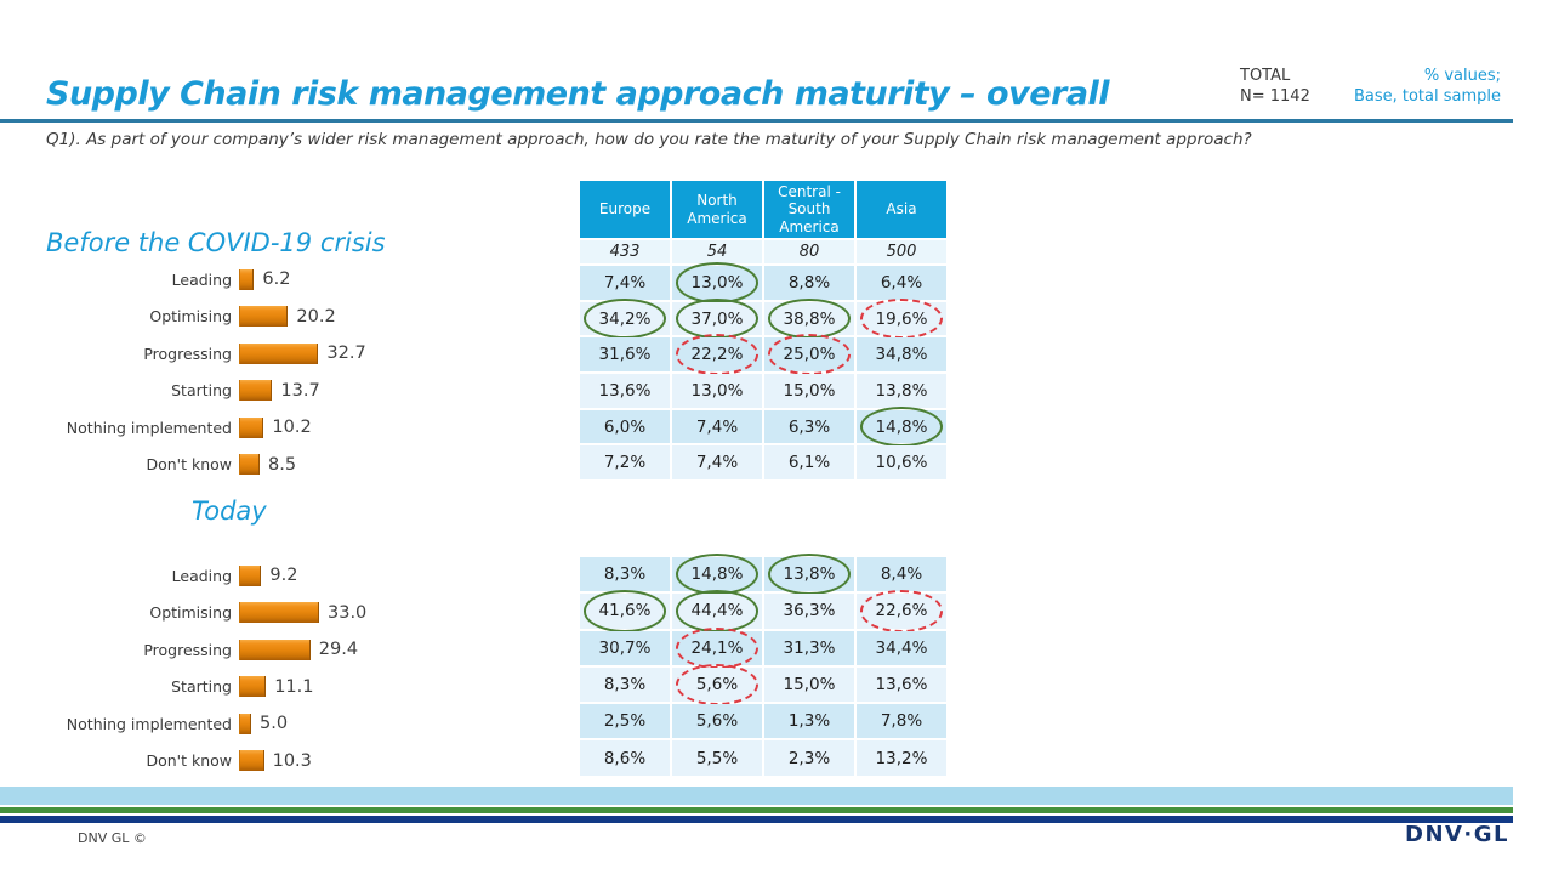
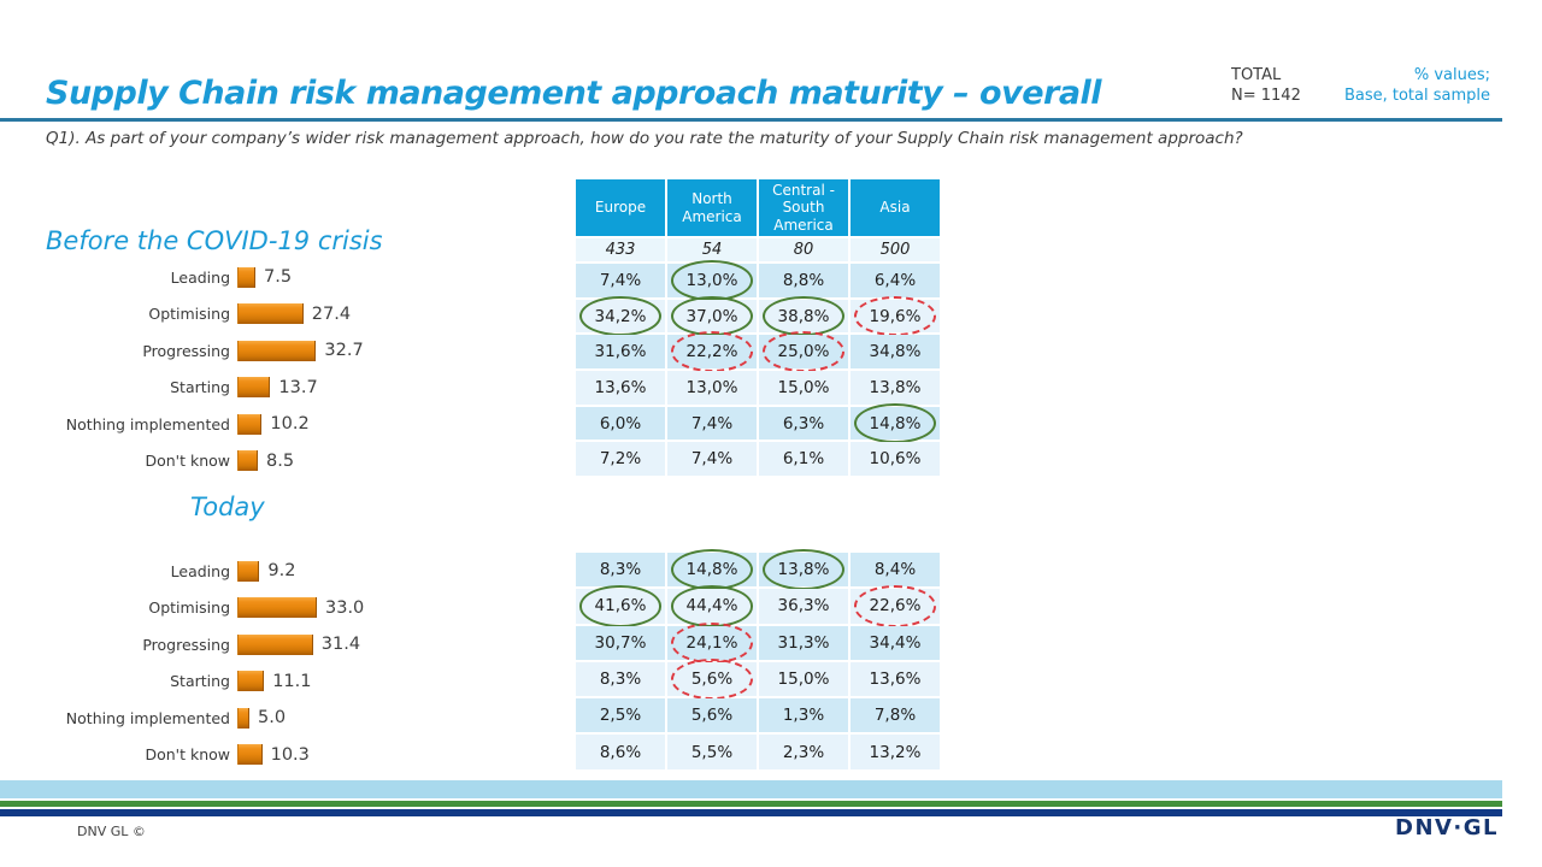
Before the COVID-19 crisis/Leading: 6.2 -> 7.5
Before the COVID-19 crisis/Optimising: 20.2 -> 27.4
Today/Progressing: 29.4 -> 31.4
